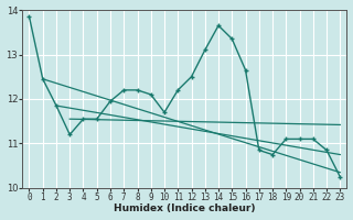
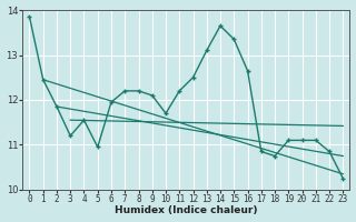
5: 11.55 -> 10.95
